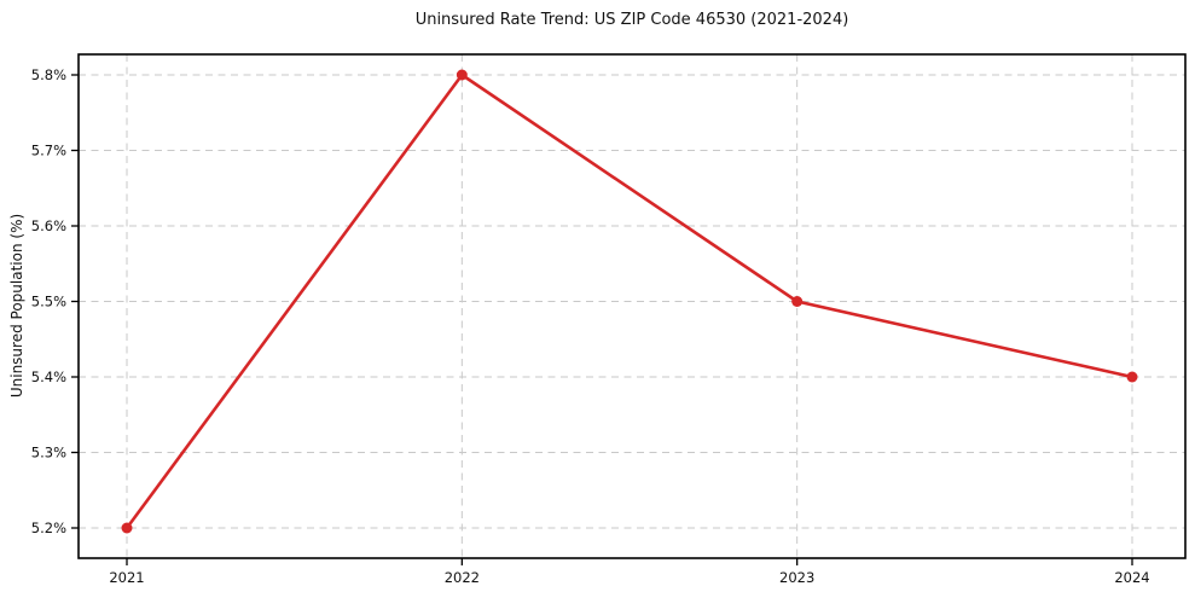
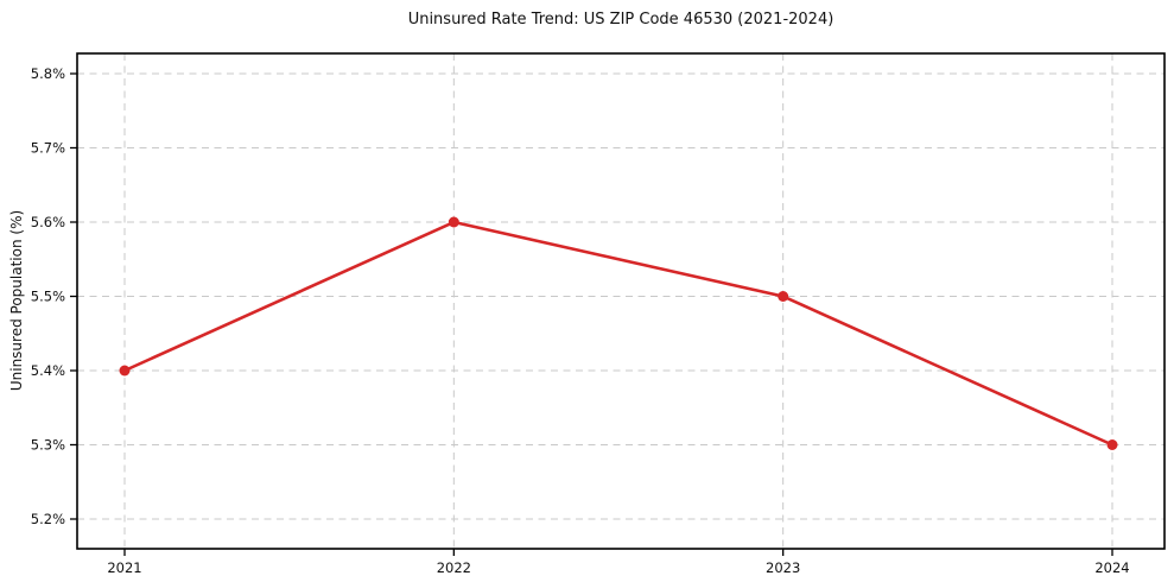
2021: 5.2% -> 5.4%
2022: 5.8% -> 5.6%
2024: 5.4% -> 5.3%
